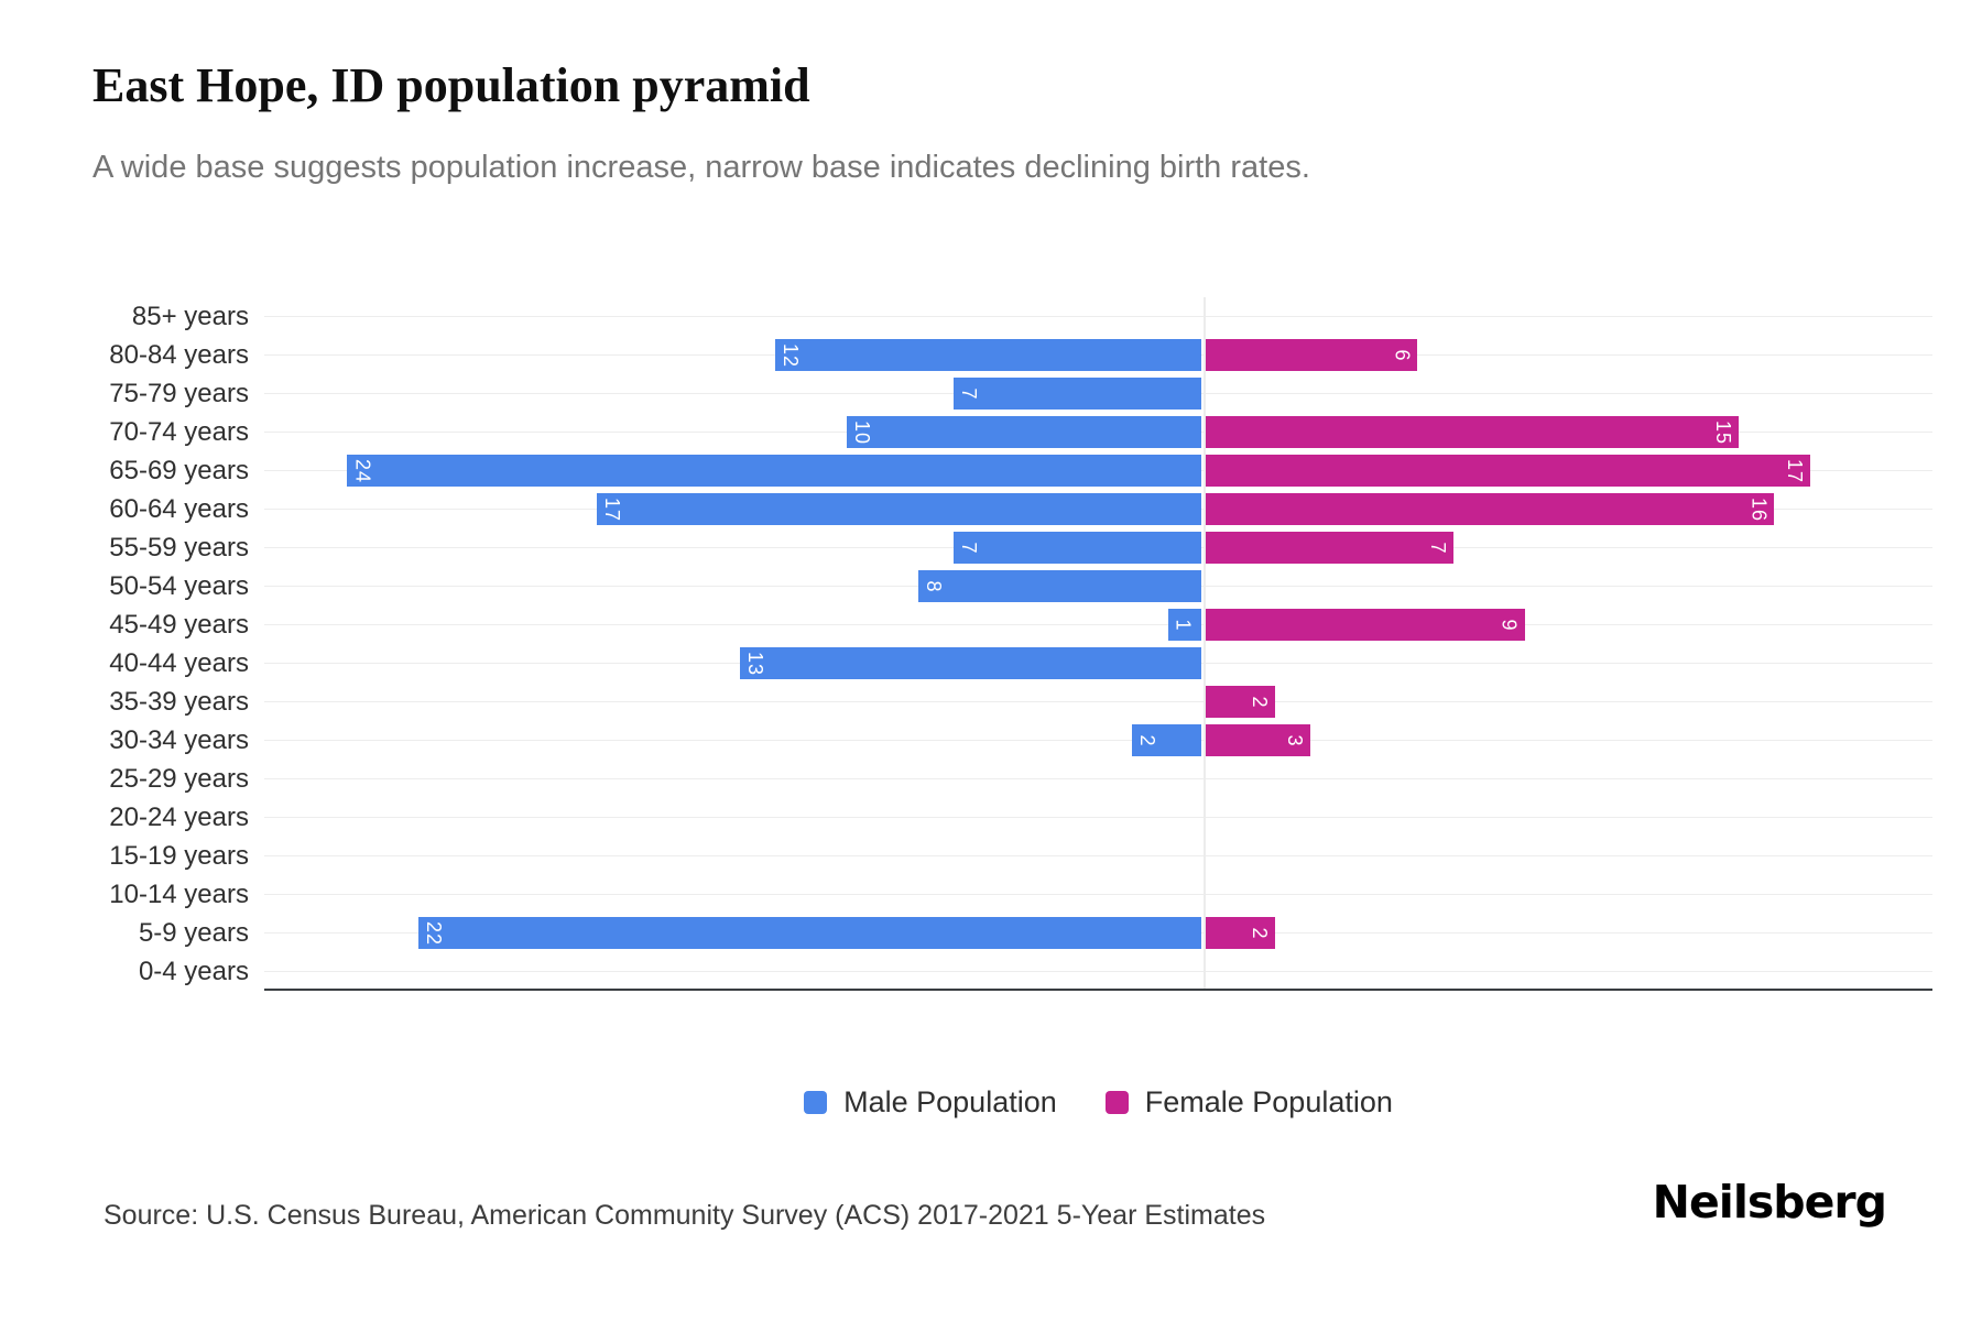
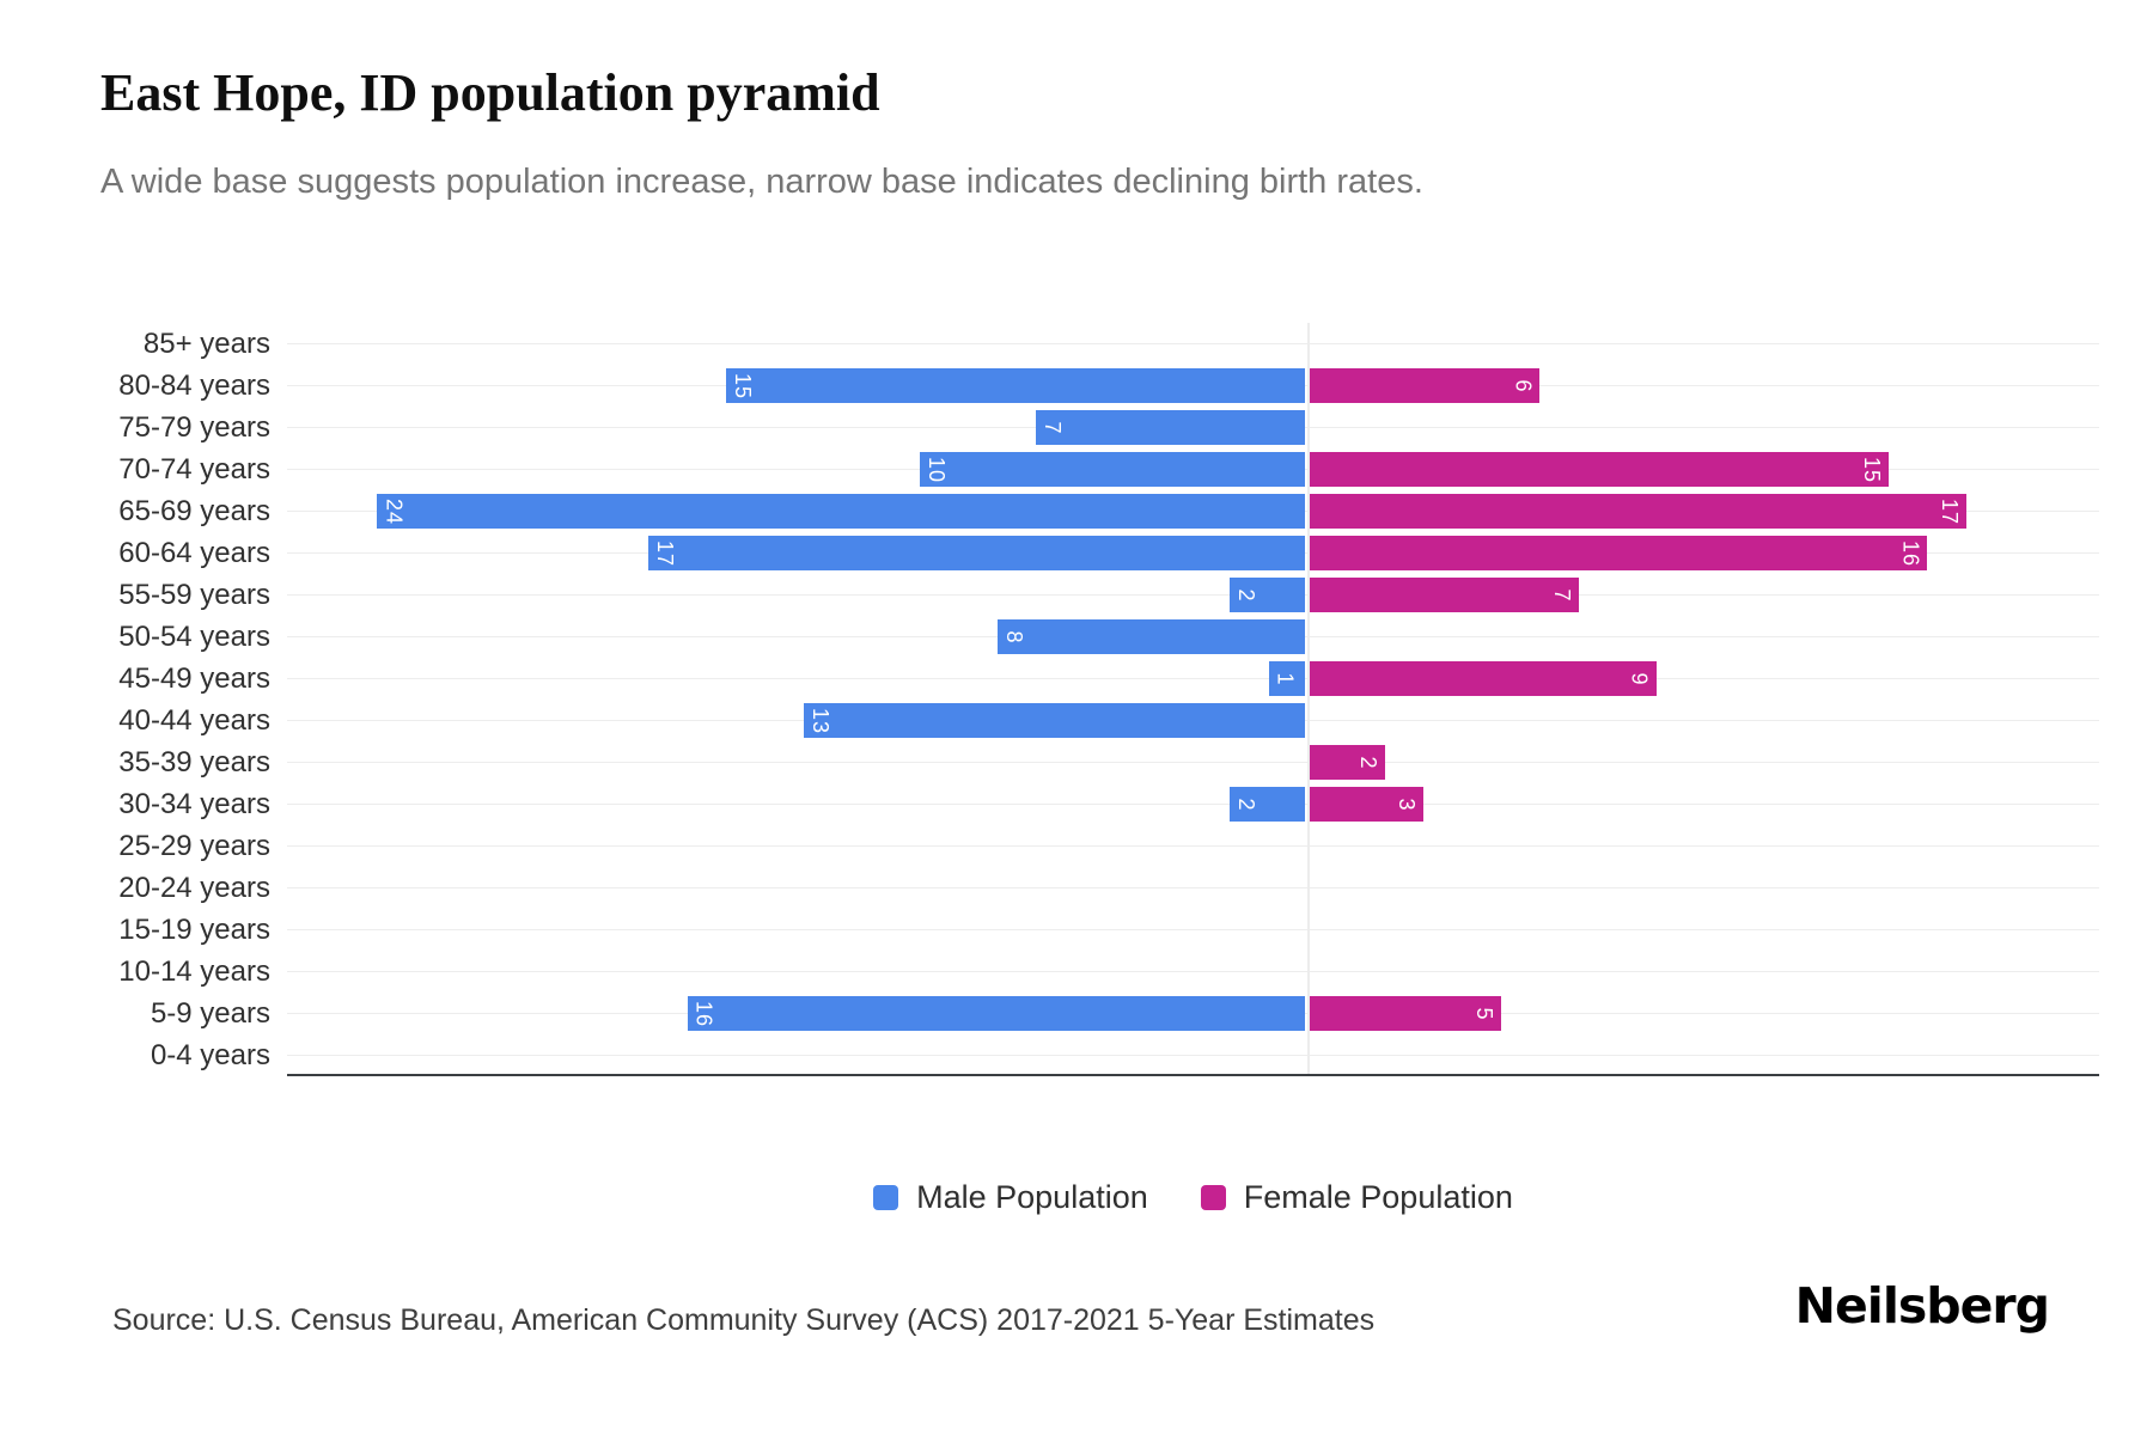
Male Population/80-84 years: 12 -> 15
Male Population/55-59 years: 7 -> 2
Male Population/5-9 years: 22 -> 16
Female Population/5-9 years: 2 -> 5
